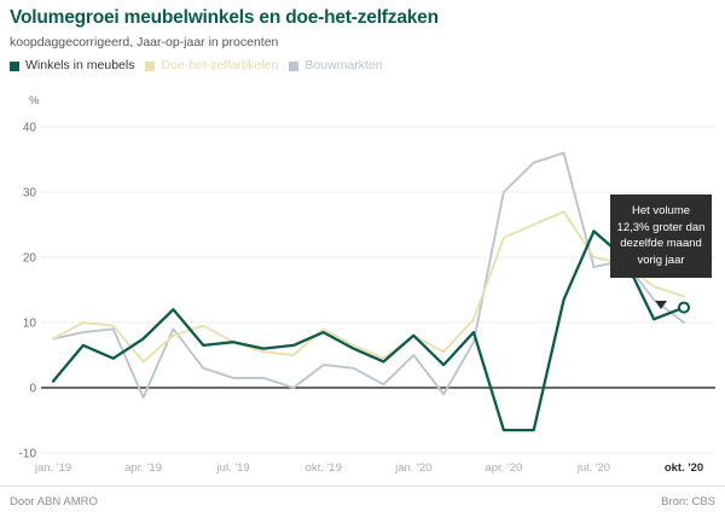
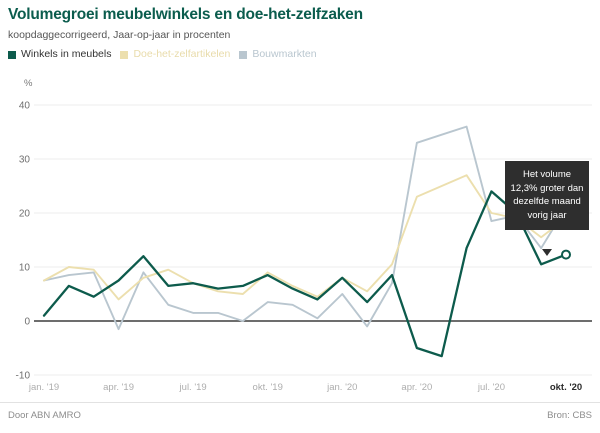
Winkels in meubels/apr. '20: -6 -> -5
Bouwmarkten/apr. '20: 30 -> 33
Doe-het-zelfartikelen/okt. '20: 14 -> 19
Bouwmarkten/okt. '20: 10 -> 21
